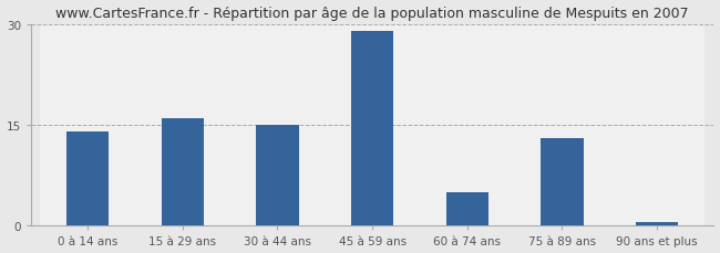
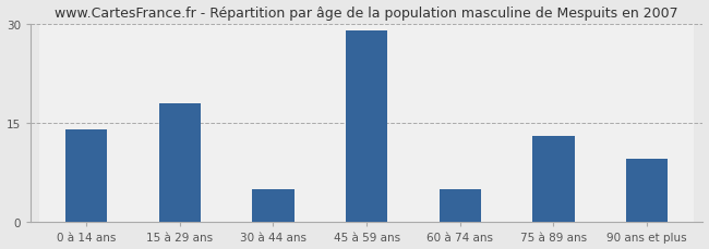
15 à 29 ans: 16.0 -> 18.0
30 à 44 ans: 15.0 -> 5.0
90 ans et plus: 0.5 -> 9.6
